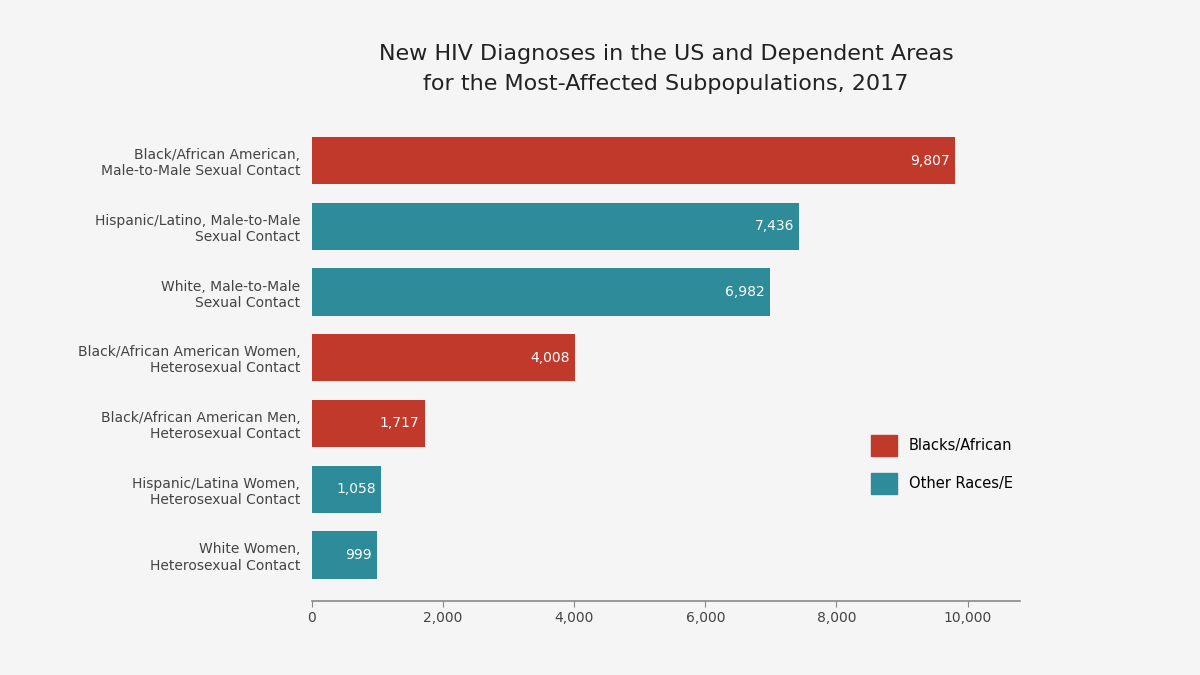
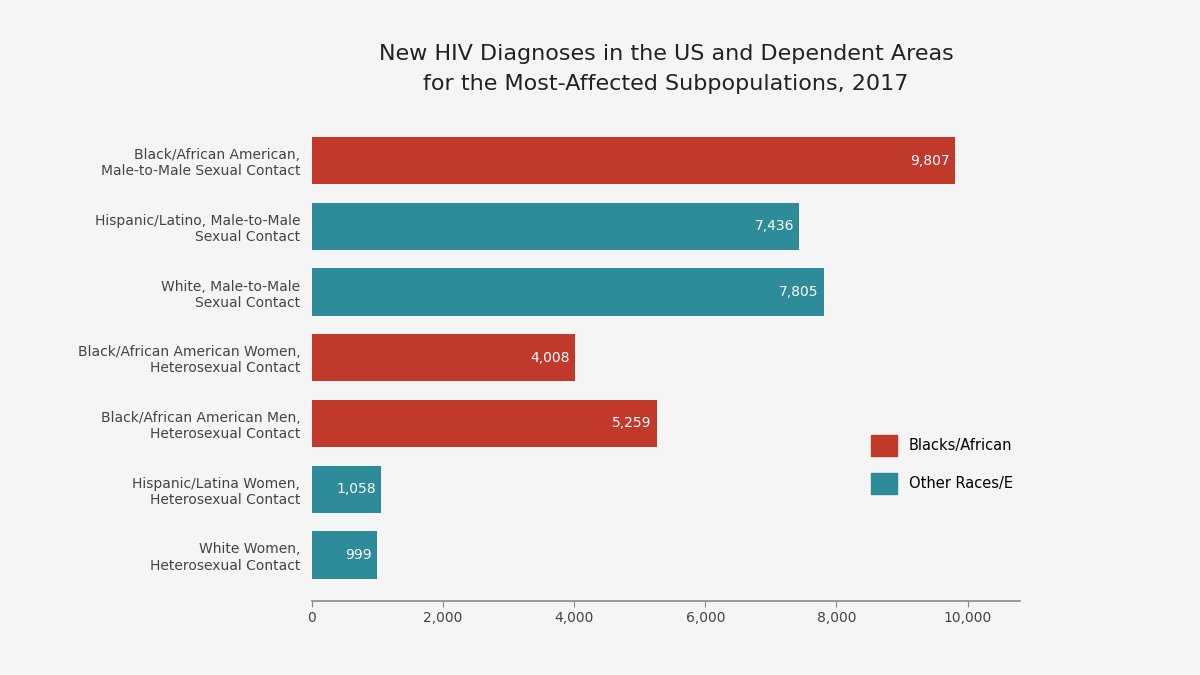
White, Male-to-Male Sexual Contact: 6,982 -> 7,805
Black/African American Men, Heterosexual Contact: 1,717 -> 5,259
